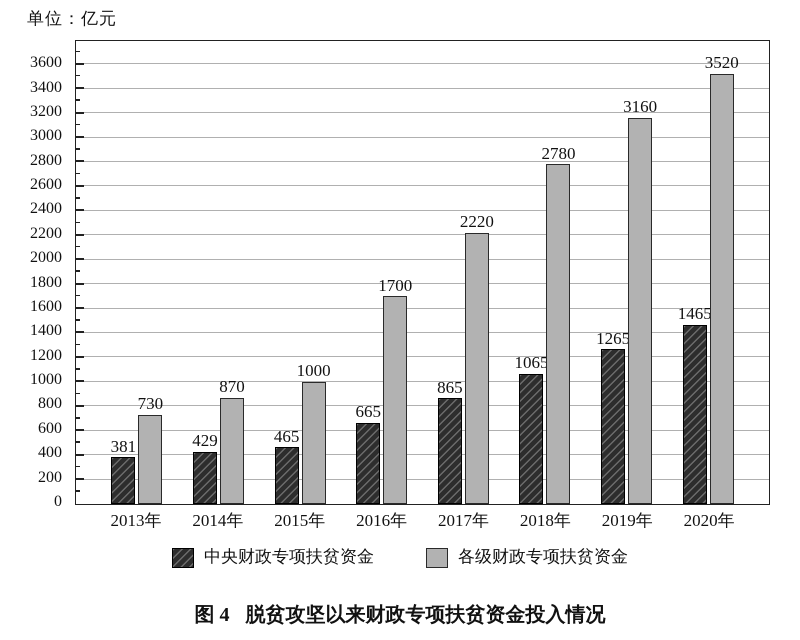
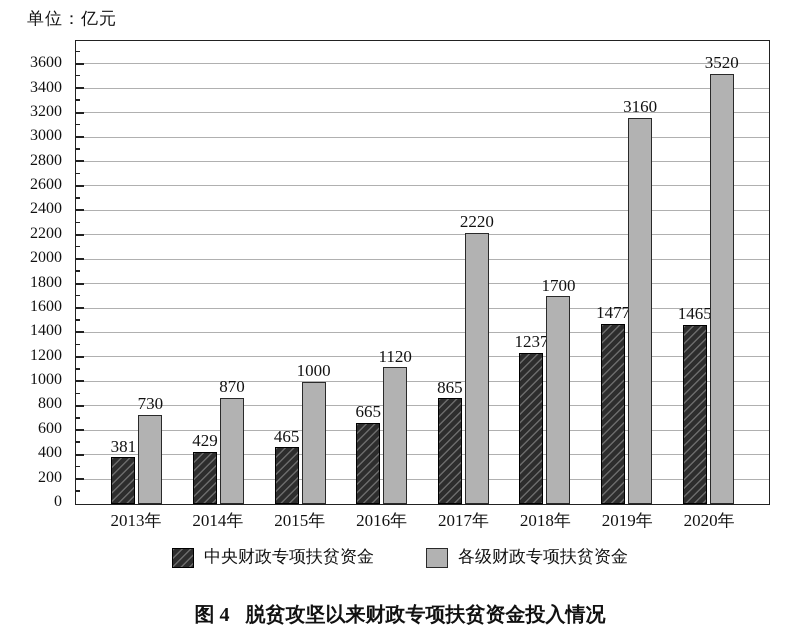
各级财政专项扶贫资金/2016年: 1700 -> 1120
中央财政专项扶贫资金/2018年: 1065 -> 1237
各级财政专项扶贫资金/2018年: 2780 -> 1700
中央财政专项扶贫资金/2019年: 1265 -> 1477
